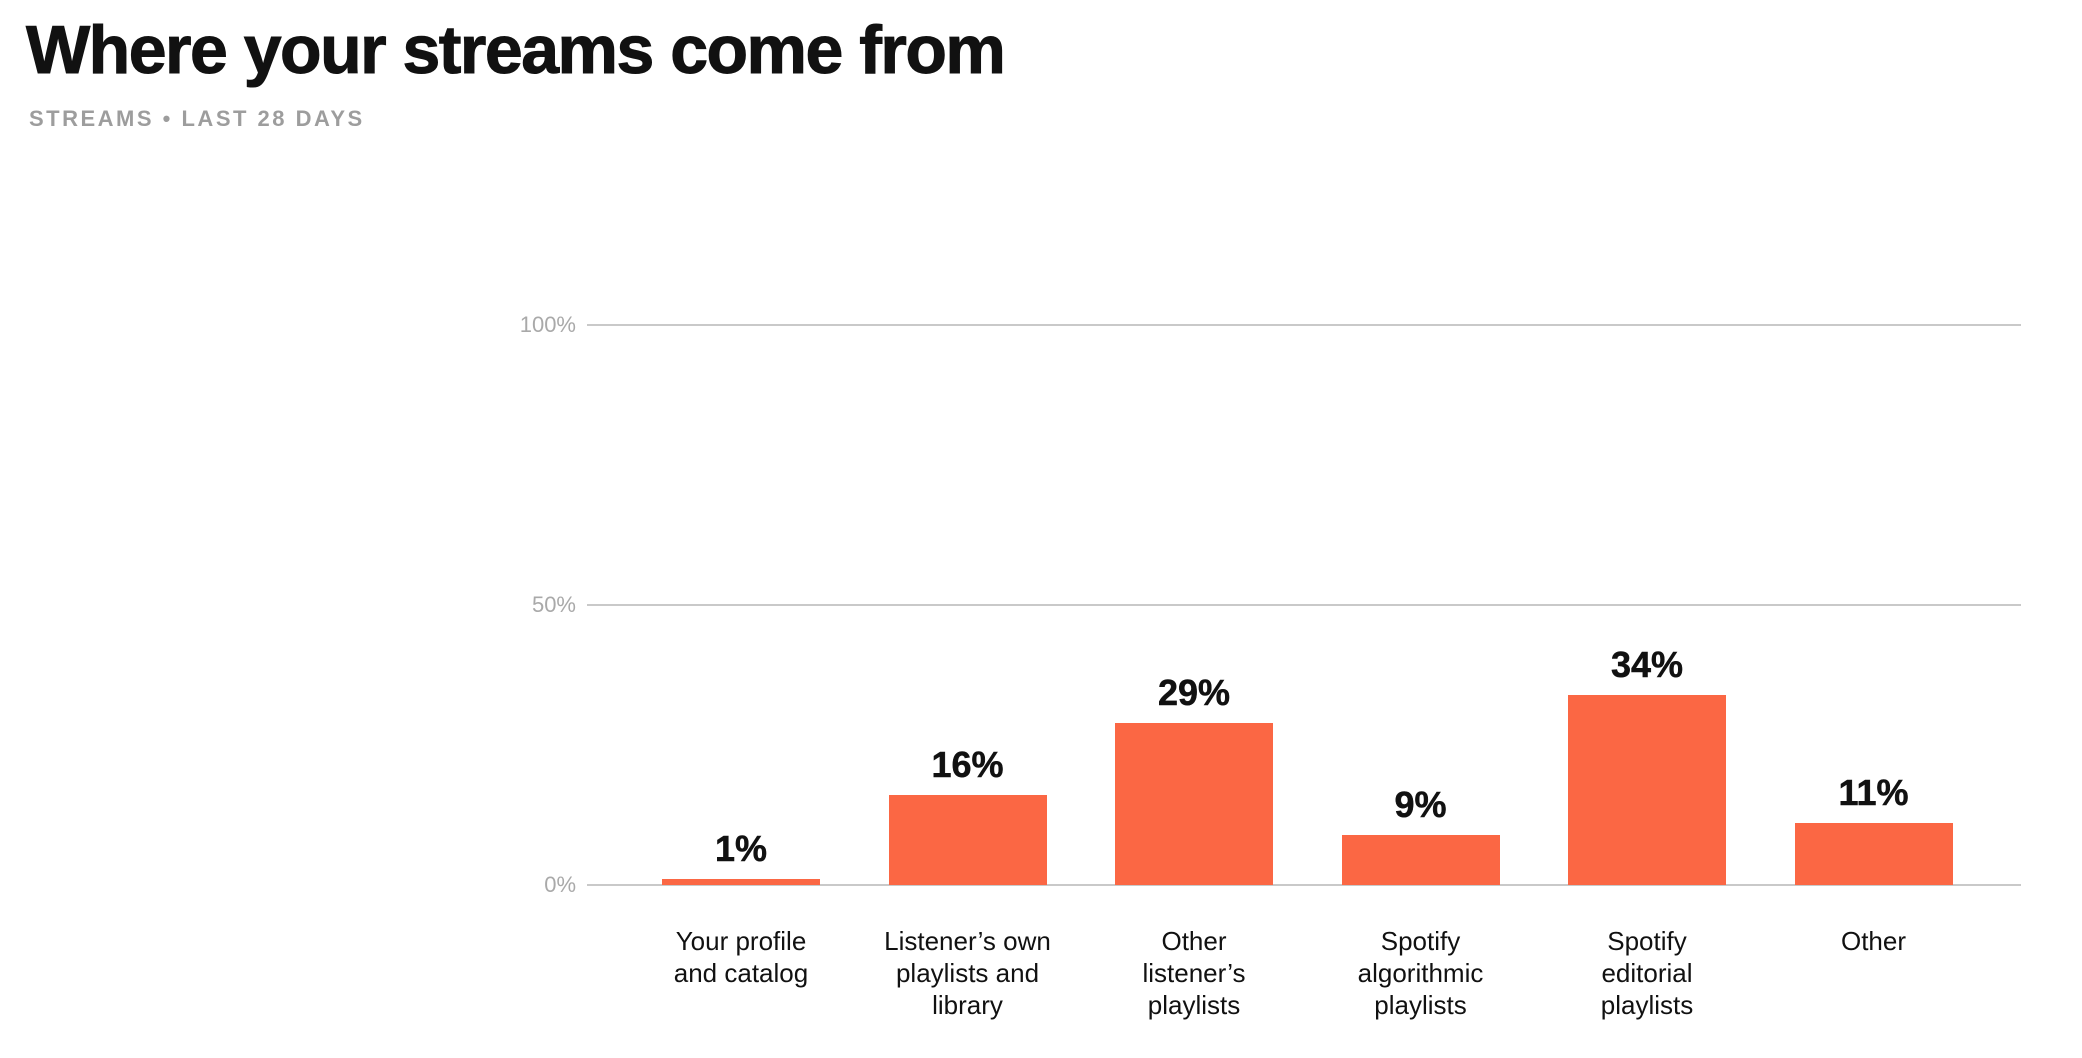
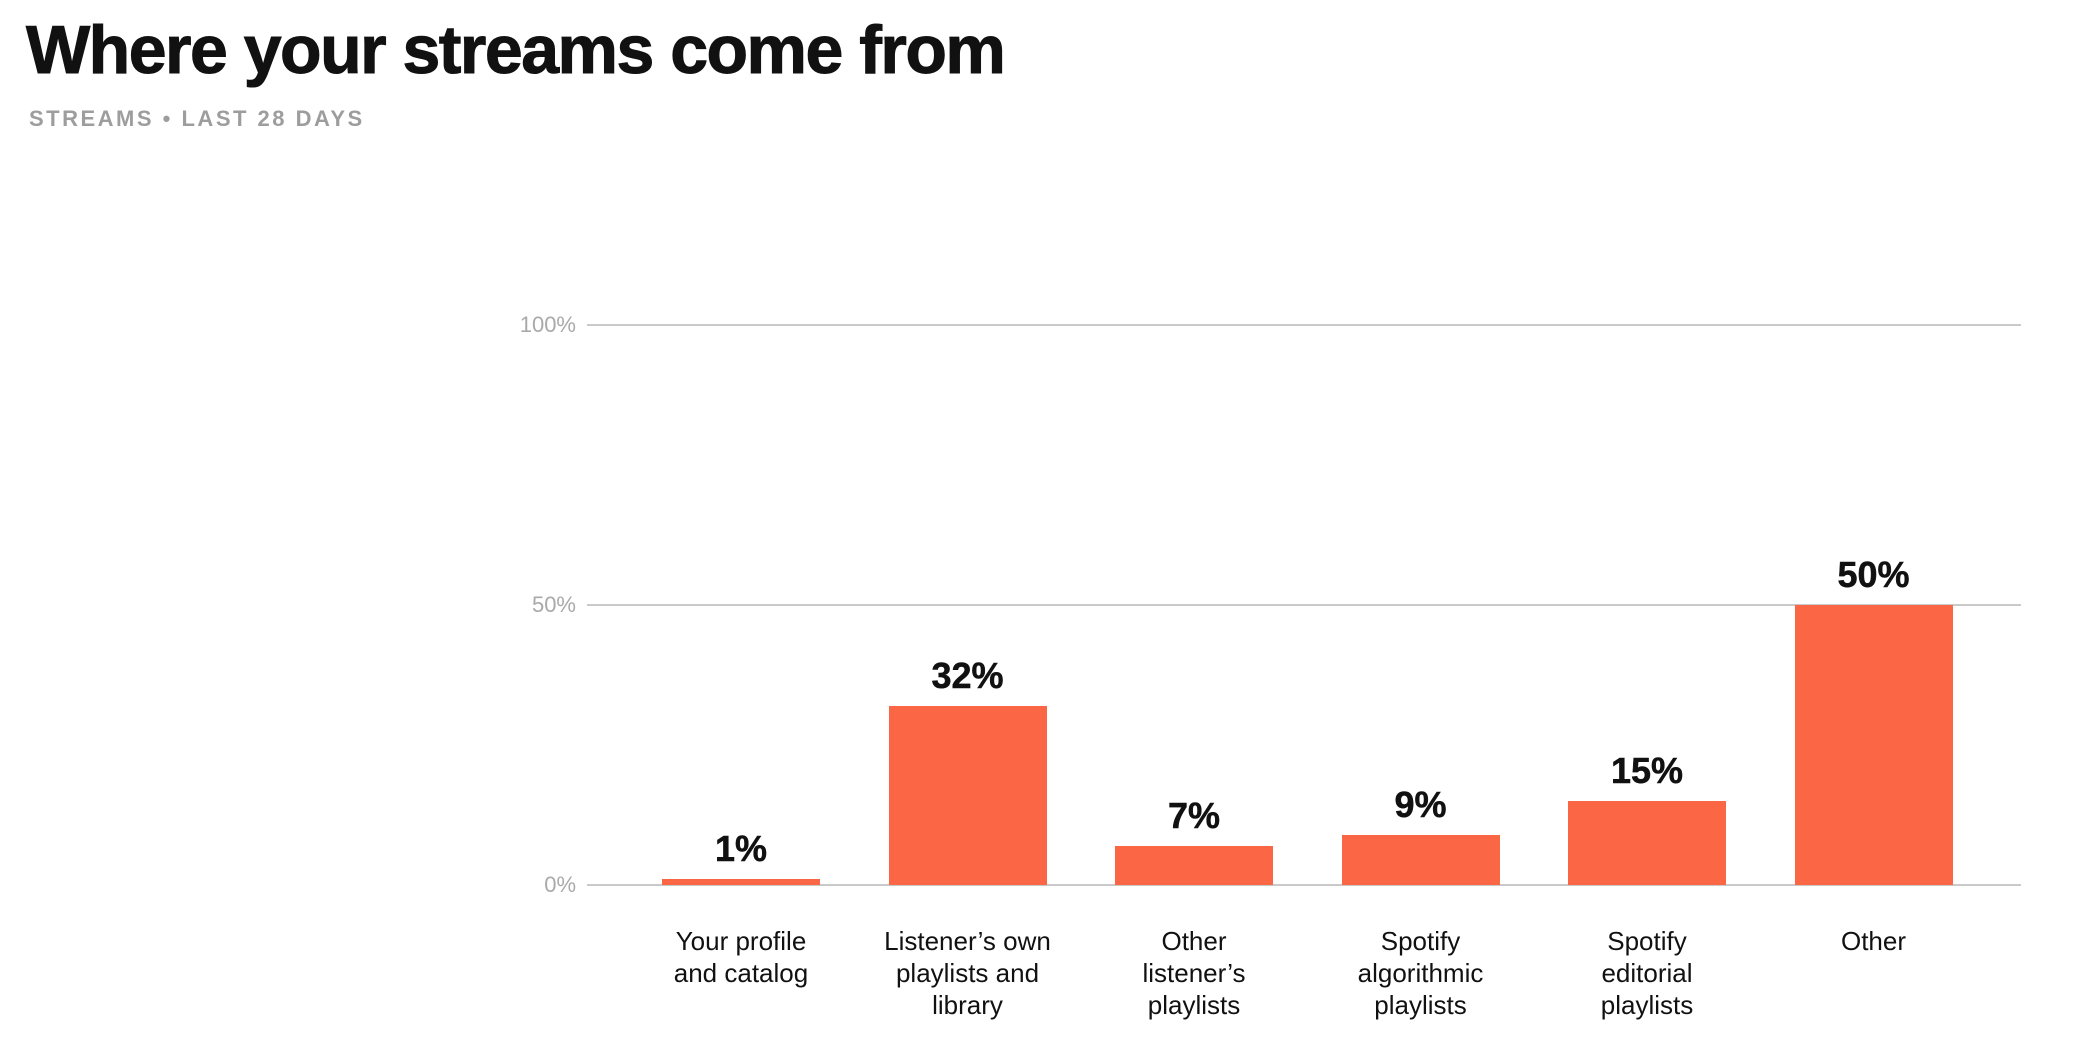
Listener’s own playlists and library: 16% -> 32%
Other listener’s playlists: 29% -> 7%
Spotify editorial playlists: 34% -> 15%
Other: 11% -> 50%
